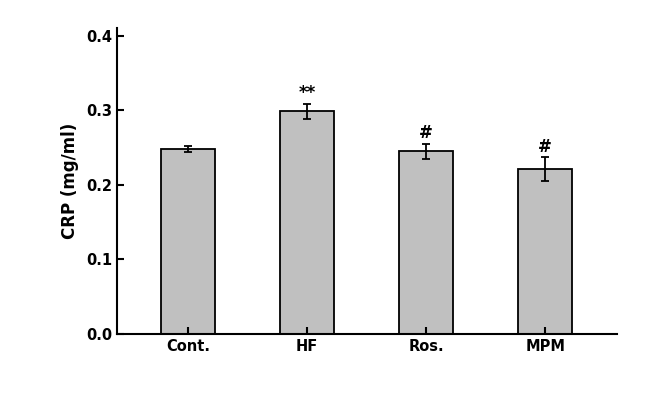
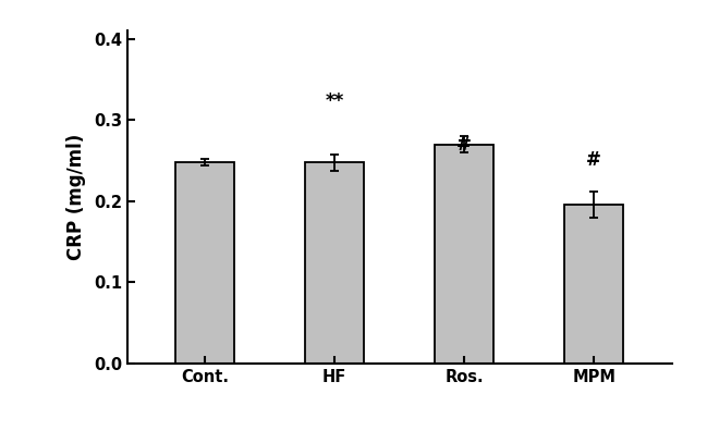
HF: 0.299 -> 0.248
Ros.: 0.245 -> 0.270
MPM: 0.221 -> 0.196
